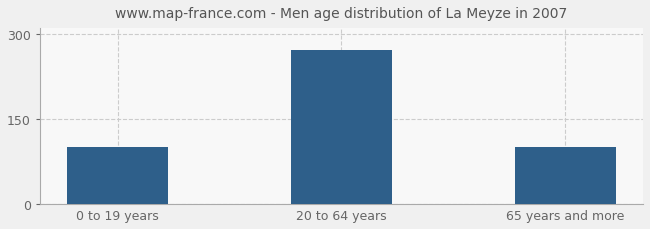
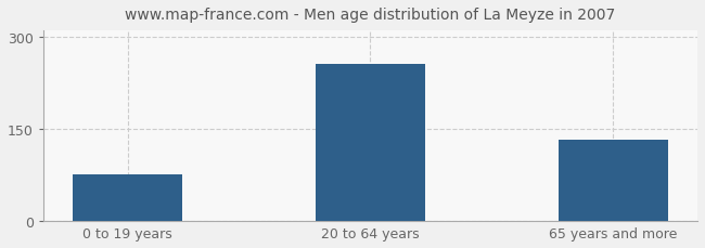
0 to 19 years: 101 -> 76
20 to 64 years: 272 -> 256
65 years and more: 101 -> 132
